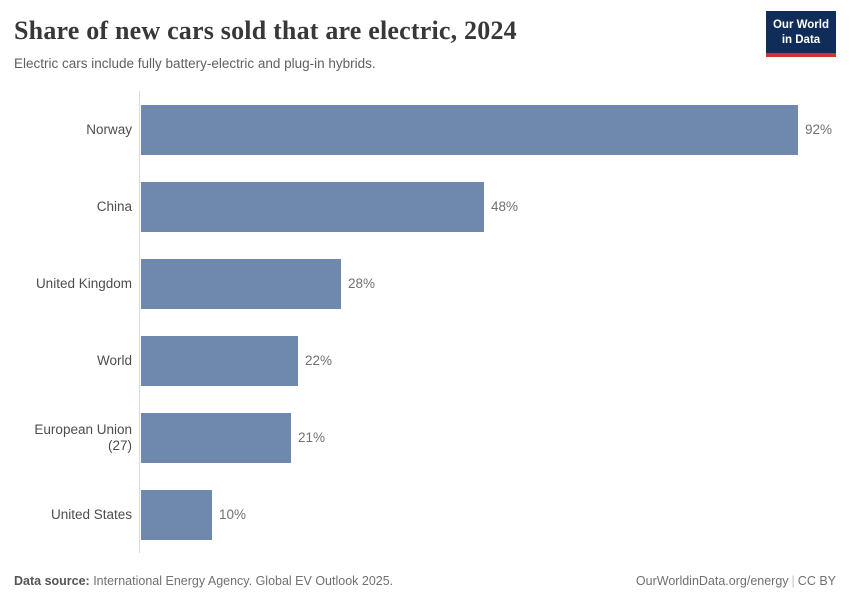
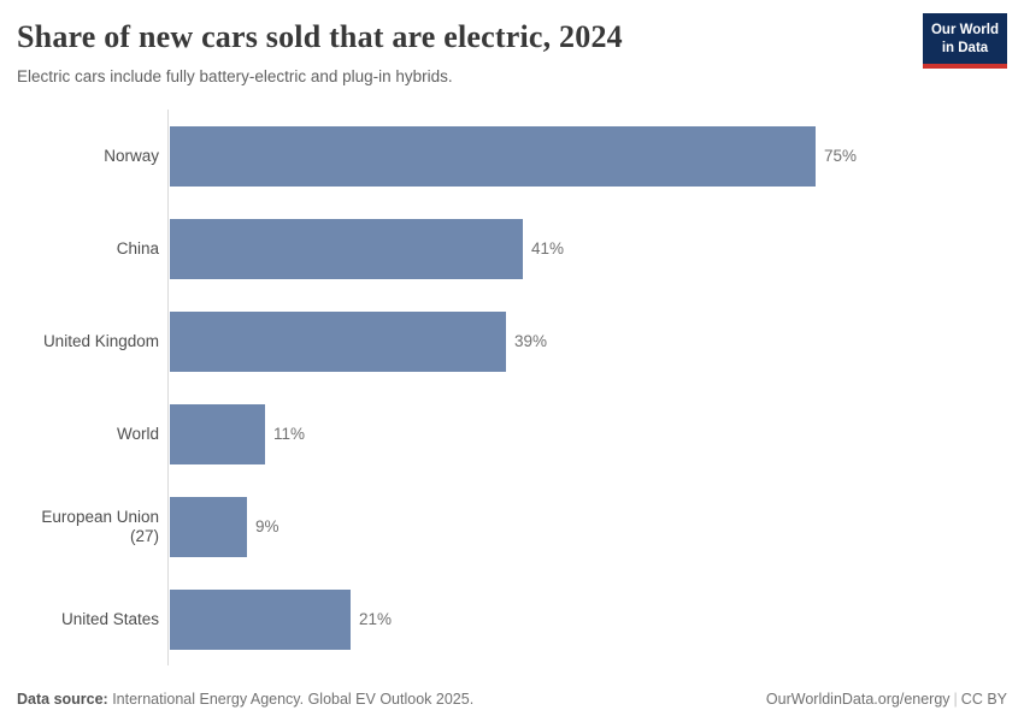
Norway: 92% -> 75%
China: 48% -> 41%
United Kingdom: 28% -> 39%
World: 22% -> 11%
European Union (27): 21% -> 9%
United States: 10% -> 21%
